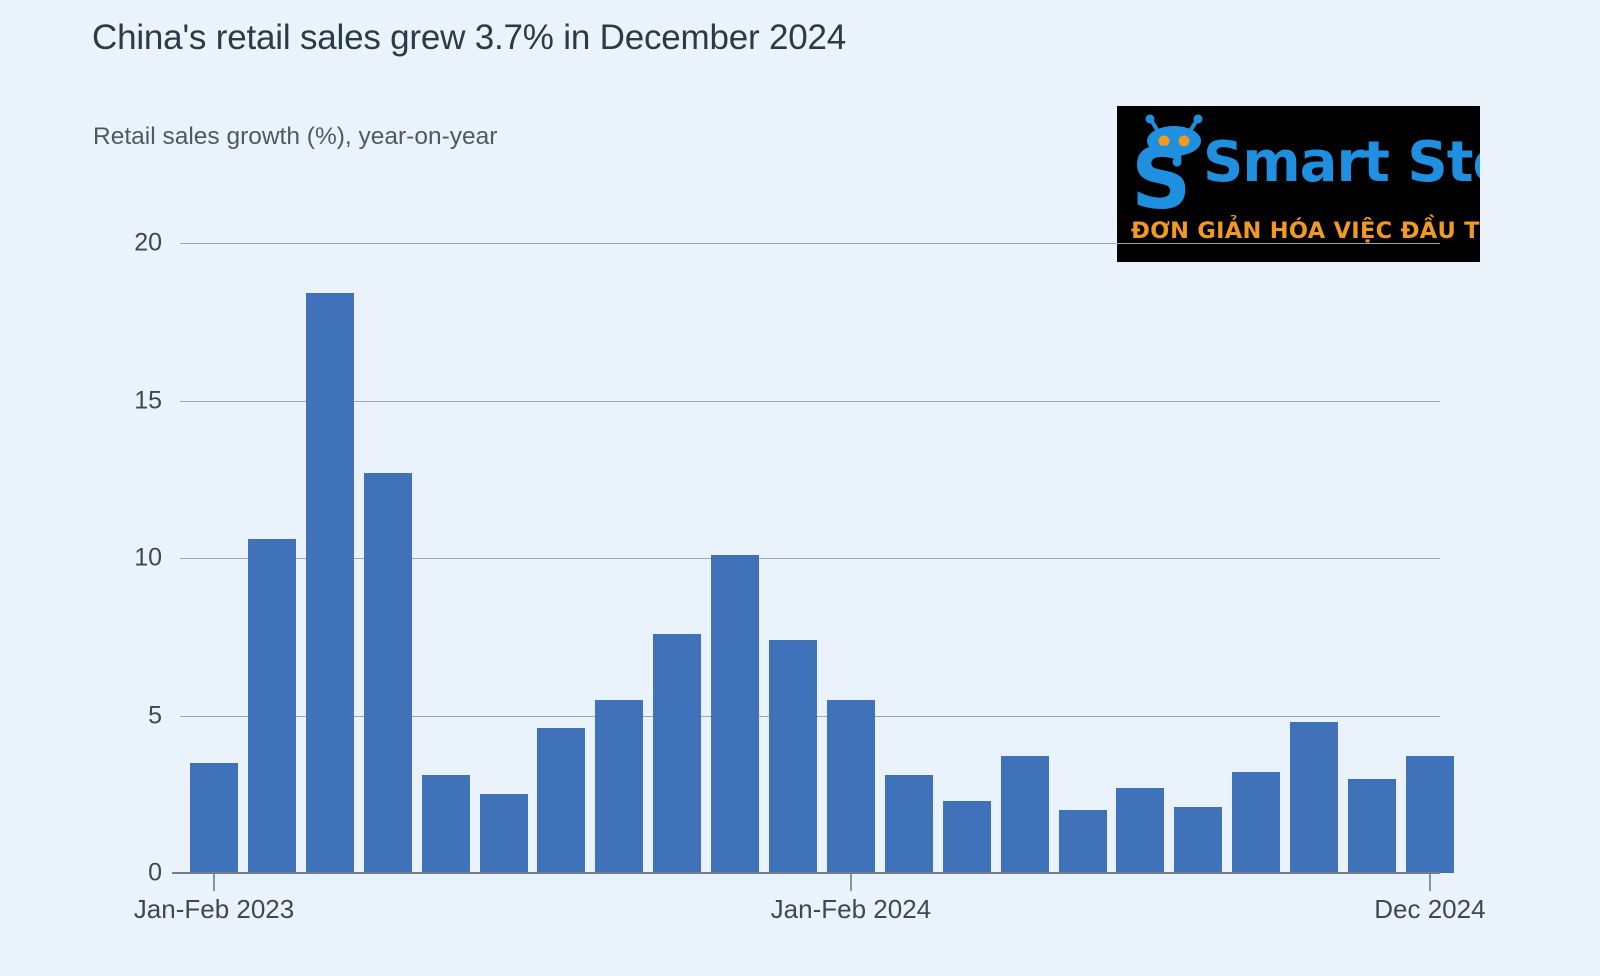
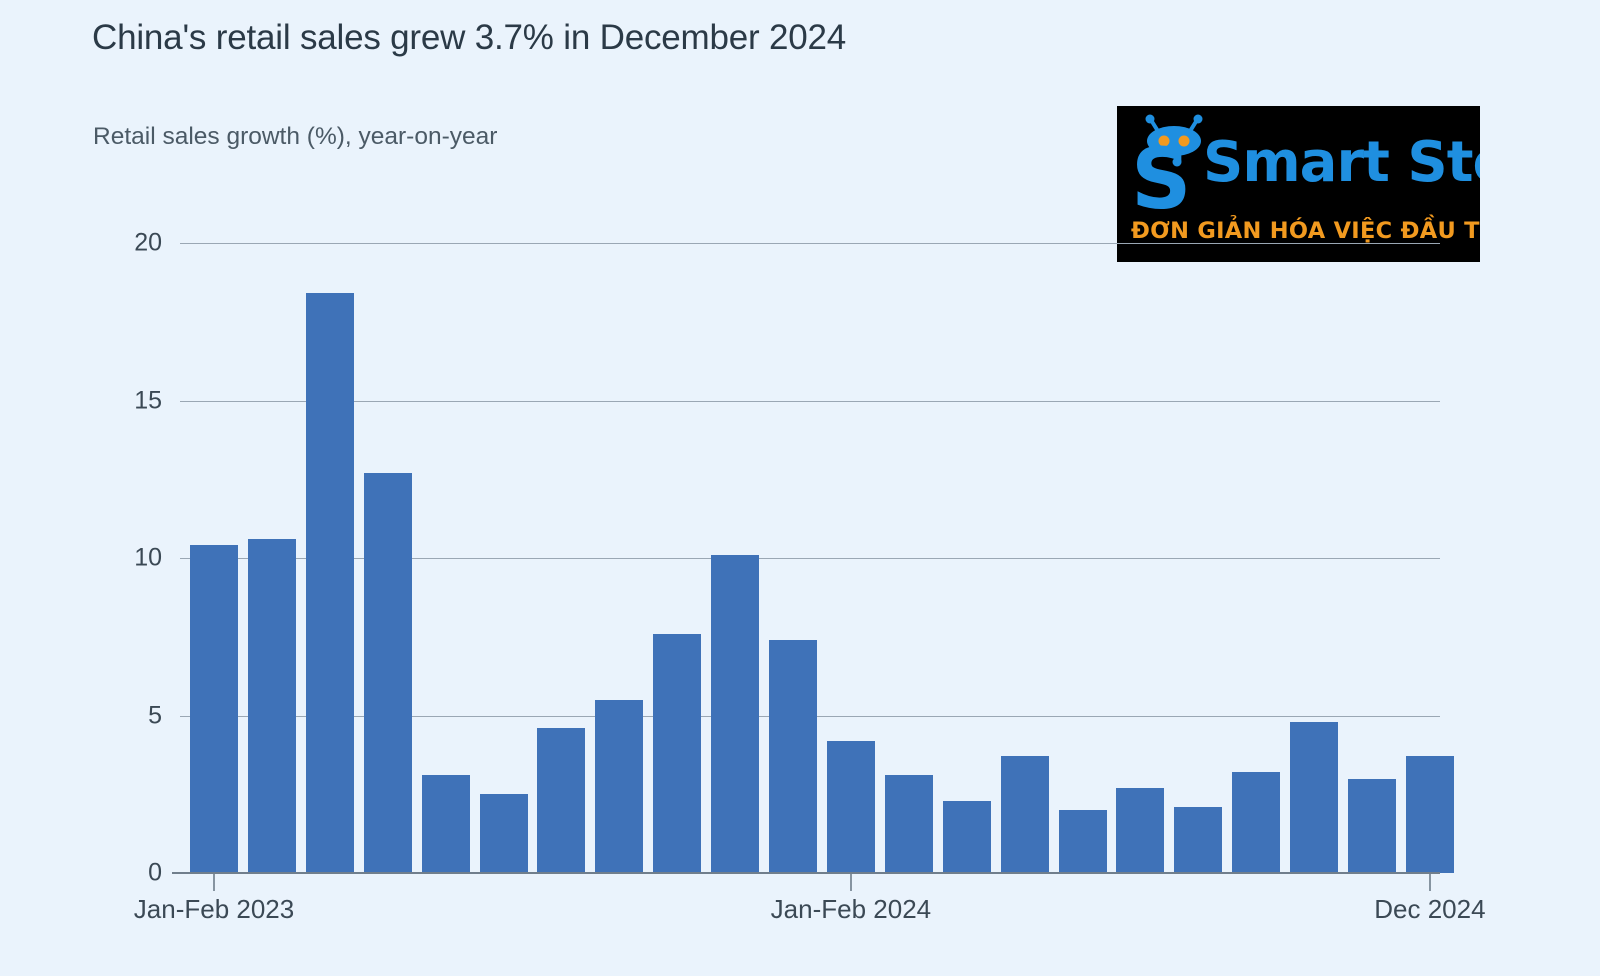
Jan-Feb 2023: 3.5 -> 10.4
Jan-Feb 2024: 5.5 -> 4.2
